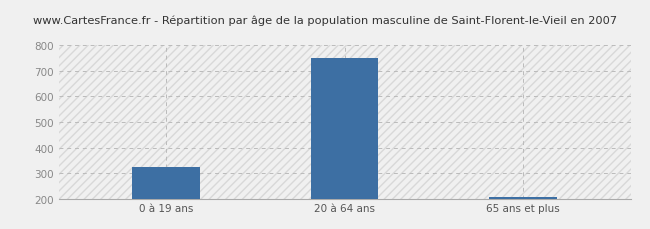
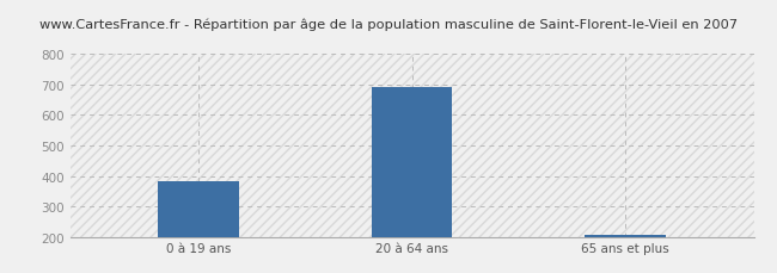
0 à 19 ans: 325 -> 385
20 à 64 ans: 748 -> 690
